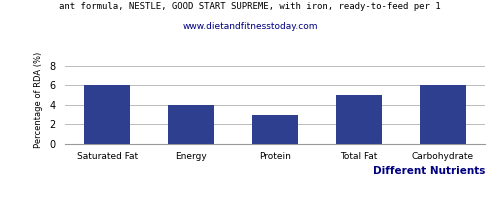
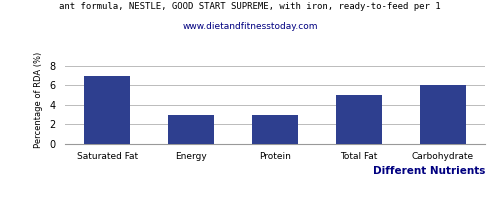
Saturated Fat: 6 -> 7
Energy: 4 -> 3
